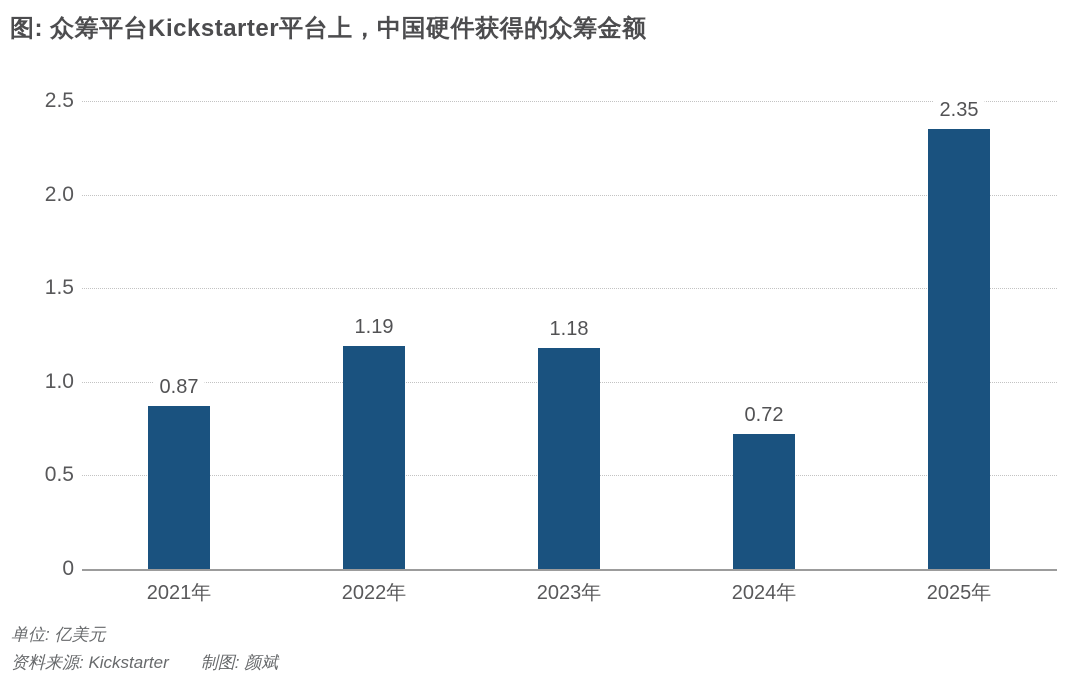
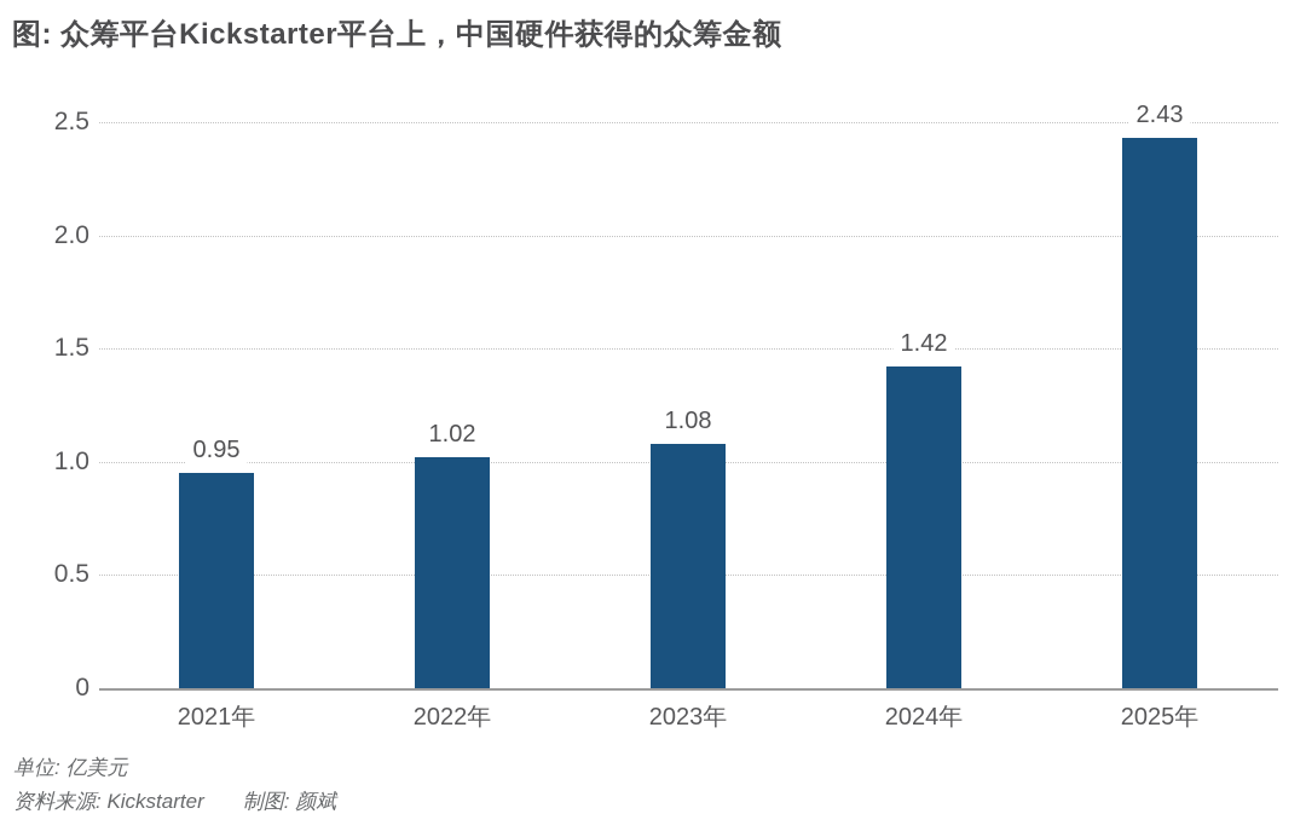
2021年: 0.87 -> 0.95
2022年: 1.19 -> 1.02
2023年: 1.18 -> 1.08
2024年: 0.72 -> 1.42
2025年: 2.35 -> 2.43
